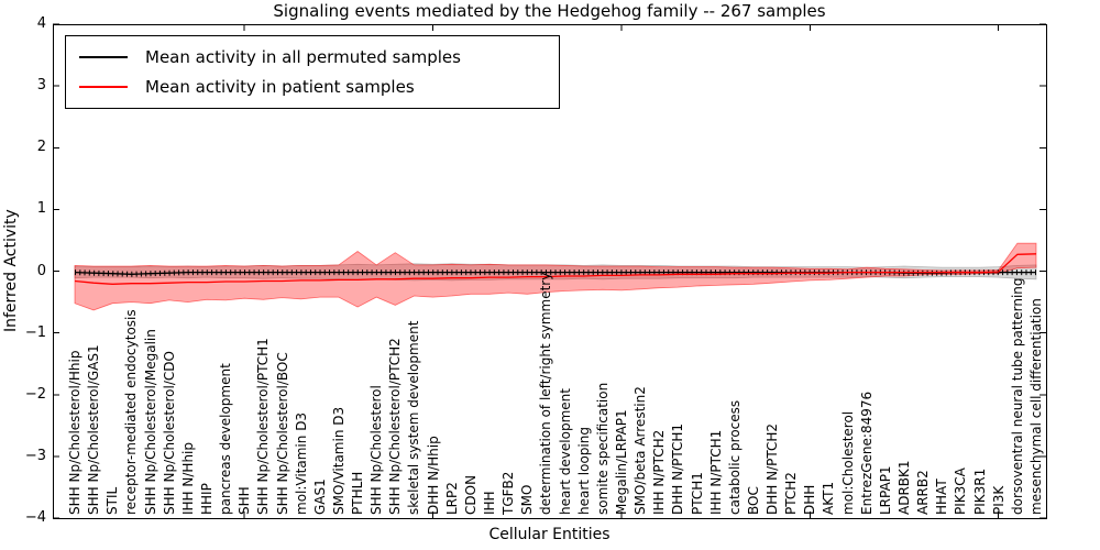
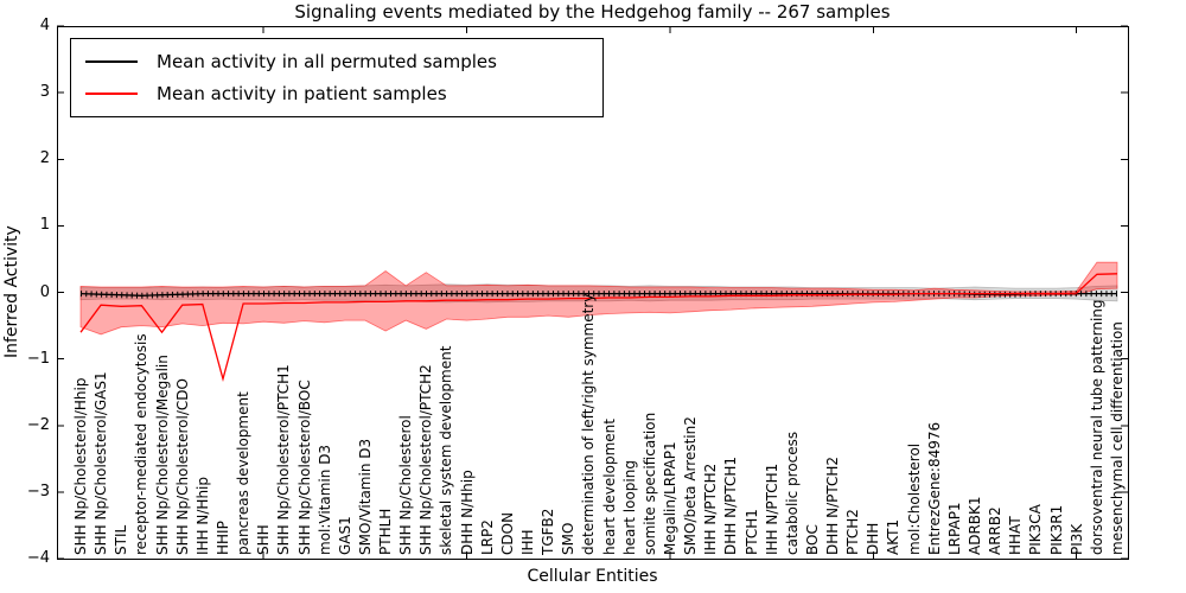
Mean activity in patient samples/SHH Np/Cholesterol/Hhip: -0.2 -> -0.6
Mean activity in patient samples/SHH Np/Cholesterol/Megalin: -0.2 -> -0.6
Mean activity in patient samples/HHIP: -0.2 -> -1.3
